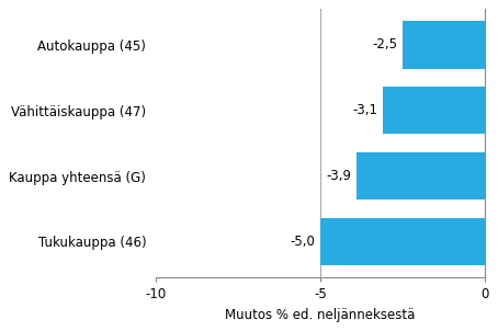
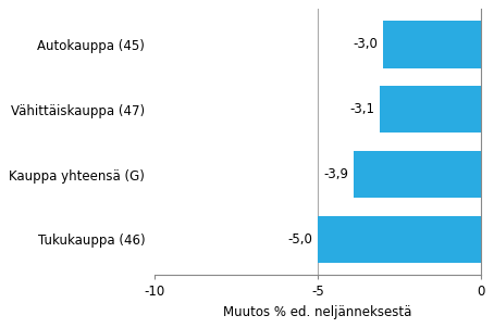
Autokauppa (45): -2,5 -> -3,0
